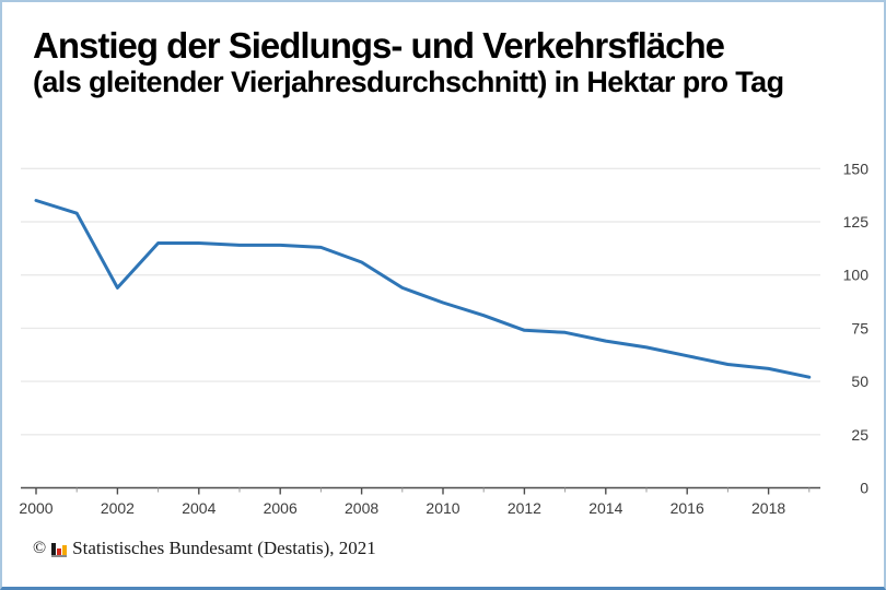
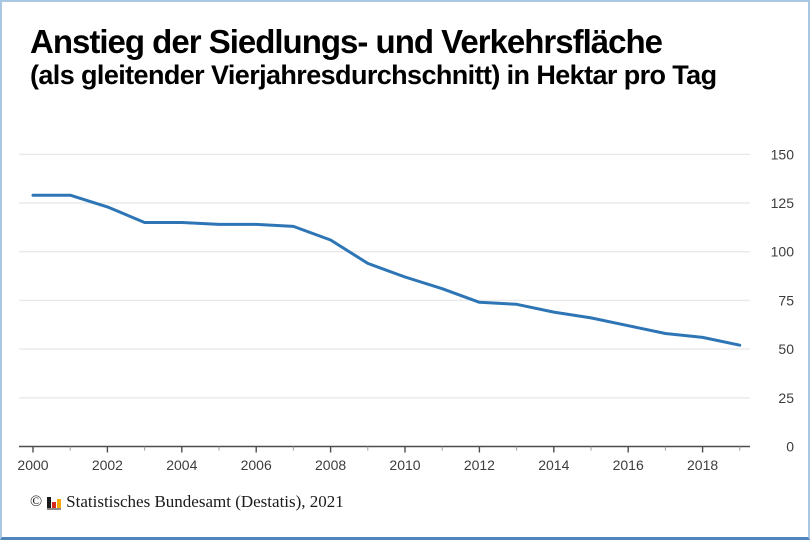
2000: 135 -> 129
2002: 94 -> 123
